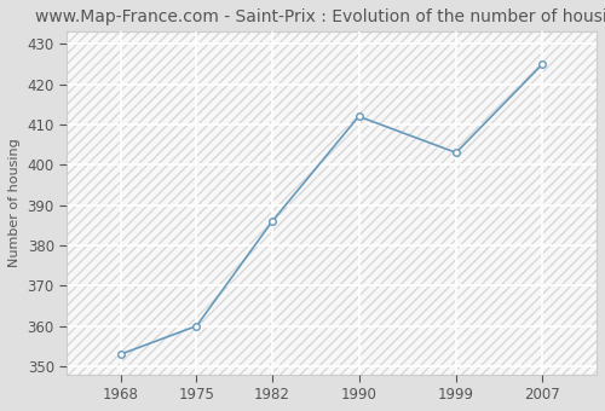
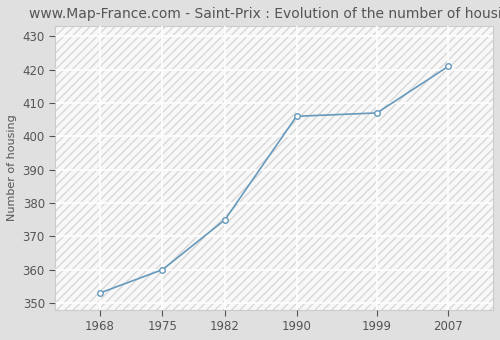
1982: 386 -> 375
1990: 412 -> 406
1999: 403 -> 407
2007: 425 -> 421
